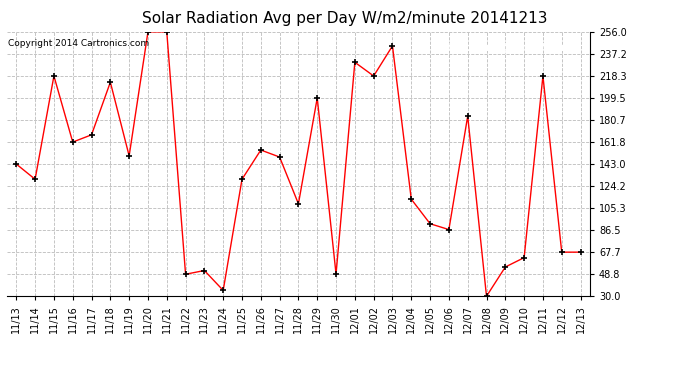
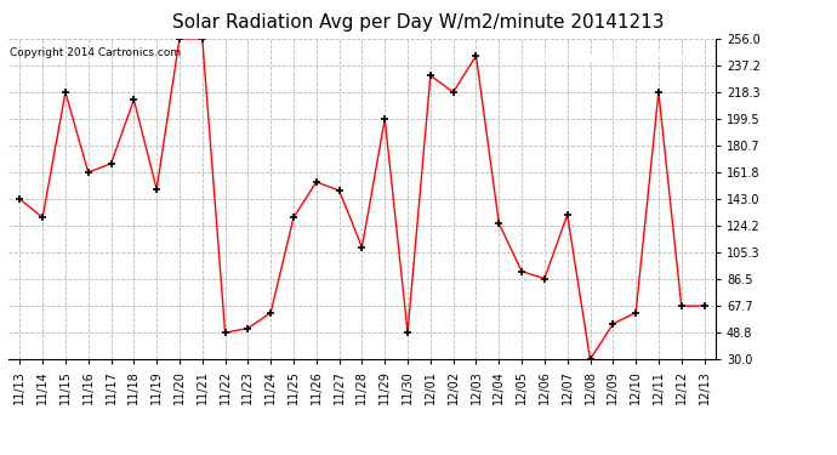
11/24: 35 -> 63
12/04: 113 -> 126
12/07: 184 -> 132
